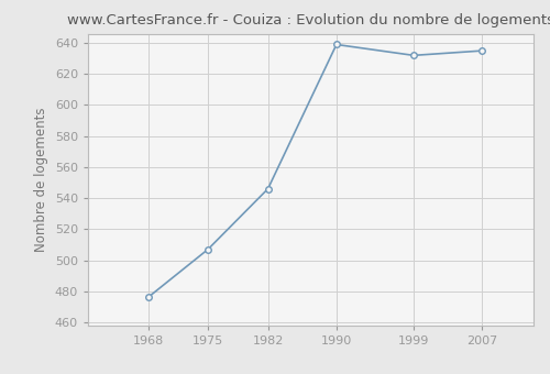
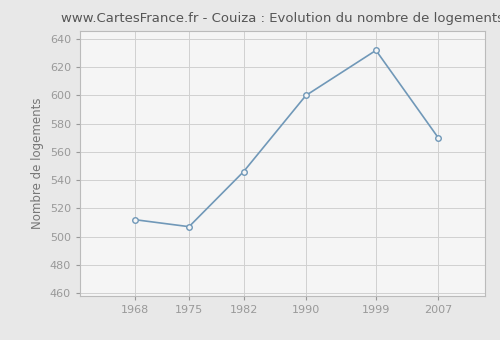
1968: 476 -> 512
1990: 639 -> 600
2007: 635 -> 570
